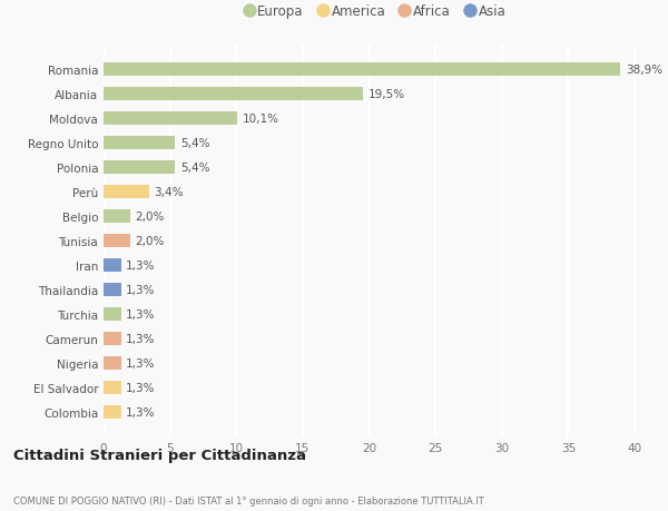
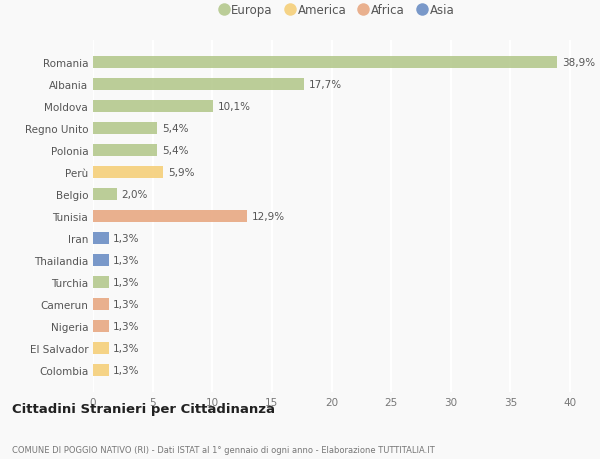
Albania: 19,5% -> 17,7%
Perù: 3,4% -> 5,9%
Tunisia: 2,0% -> 12,9%
